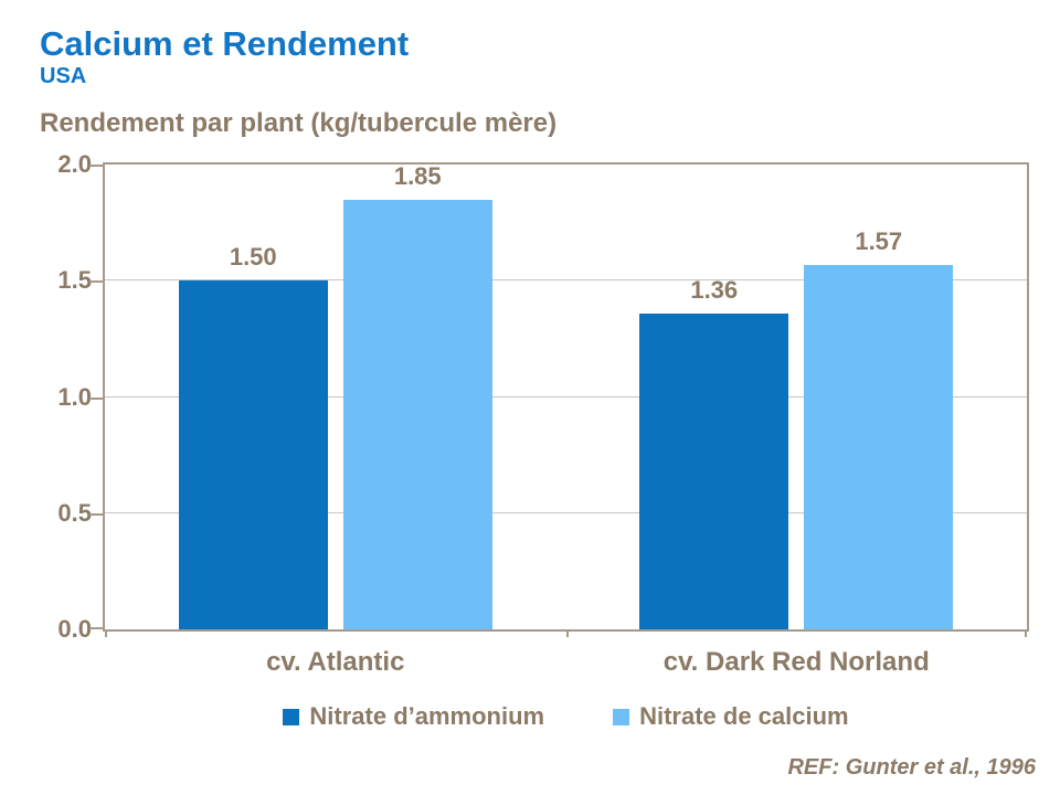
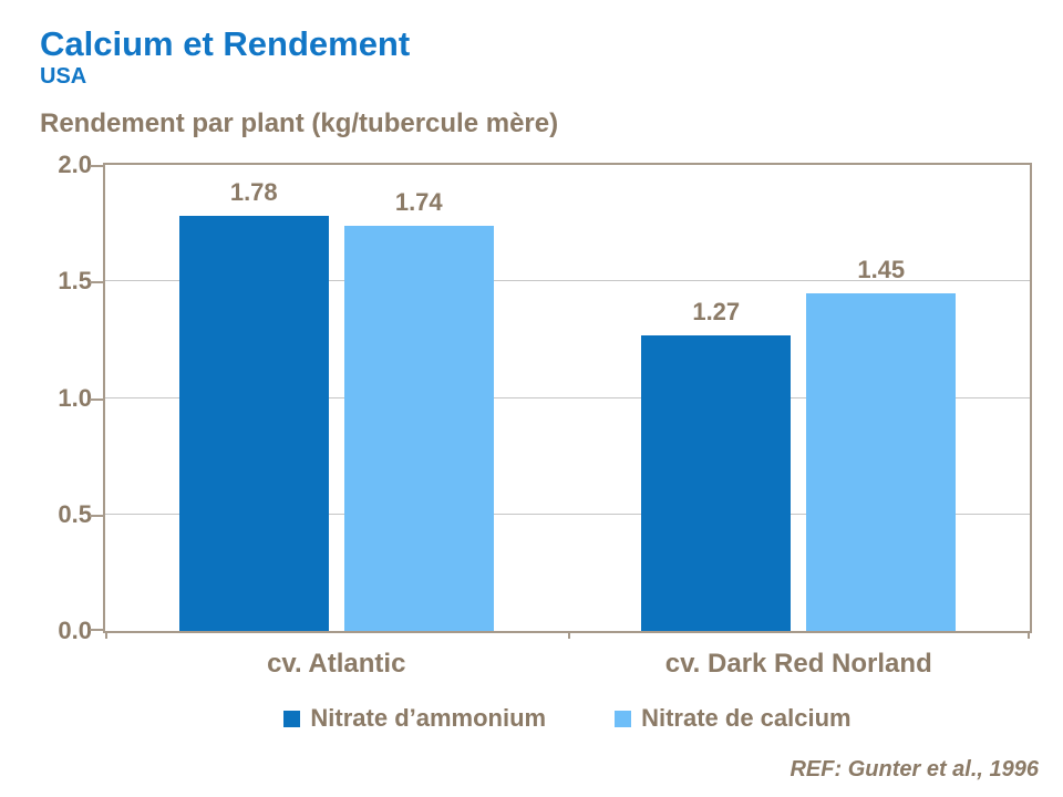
Nitrate d’ammonium/cv. Atlantic: 1.50 -> 1.78
Nitrate de calcium/cv. Atlantic: 1.85 -> 1.74
Nitrate d’ammonium/cv. Dark Red Norland: 1.36 -> 1.27
Nitrate de calcium/cv. Dark Red Norland: 1.57 -> 1.45
